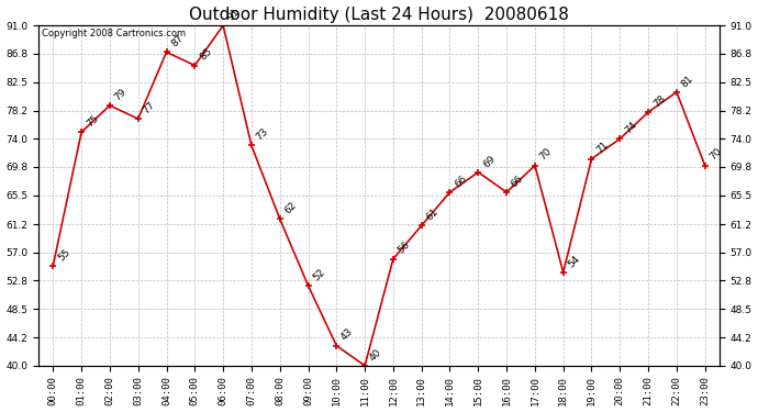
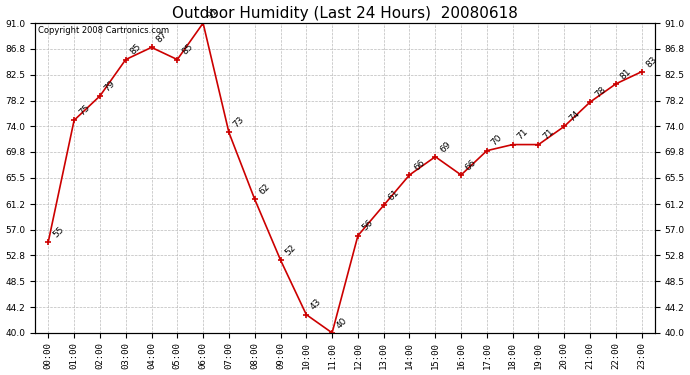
03:00: 77 -> 85
18:00: 54 -> 71
23:00: 70 -> 83
